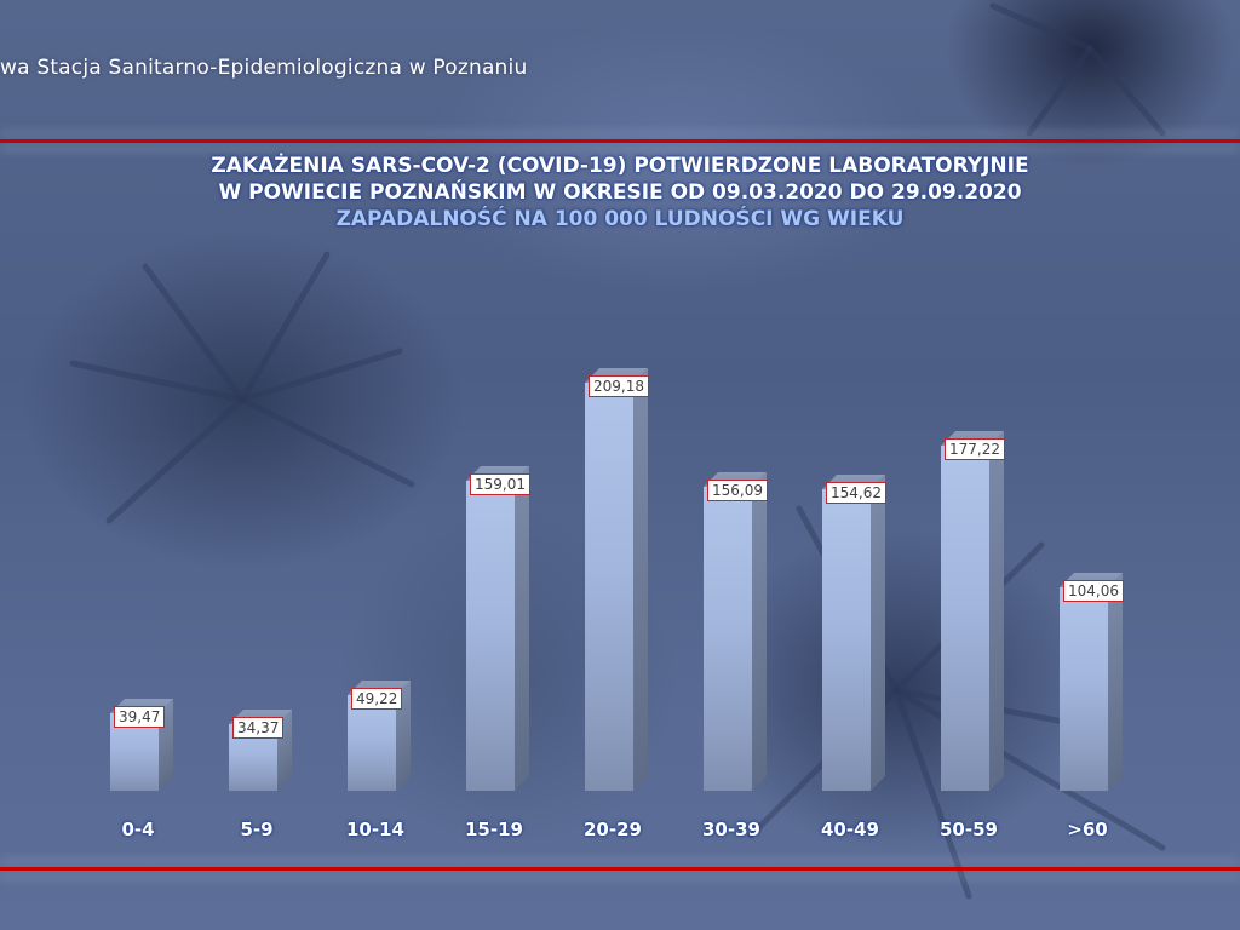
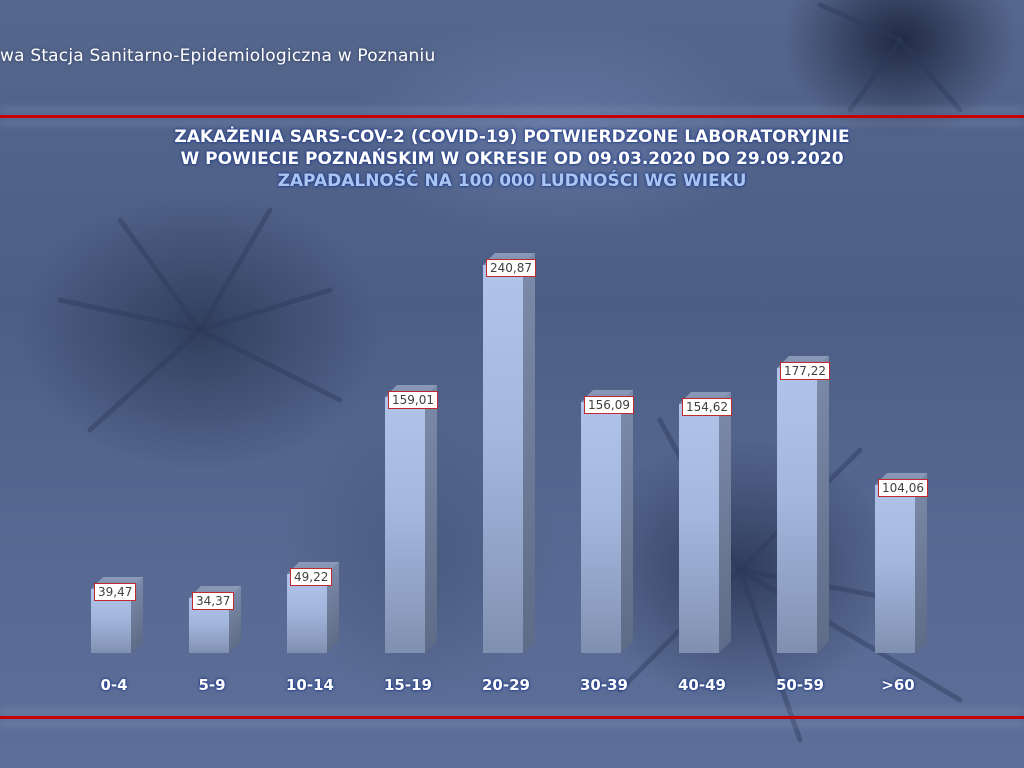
20-29: 209,18 -> 240,87
